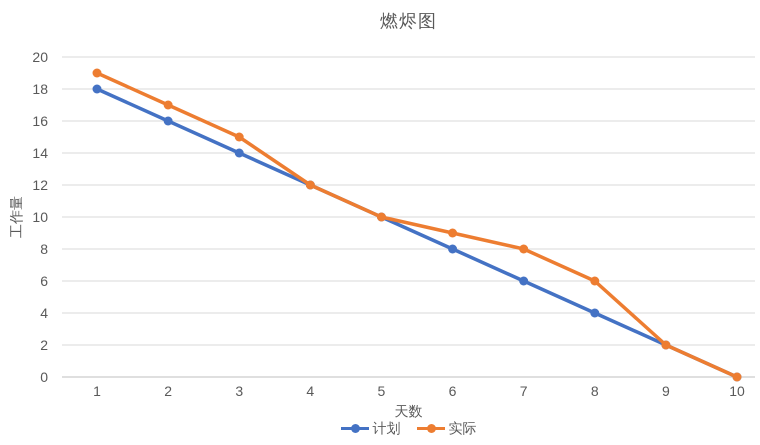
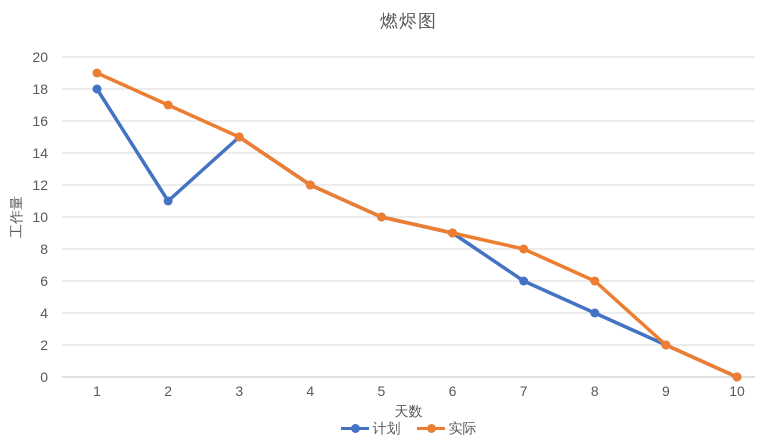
计划/2: 16 -> 11
计划/3: 14 -> 15
计划/6: 8 -> 9
